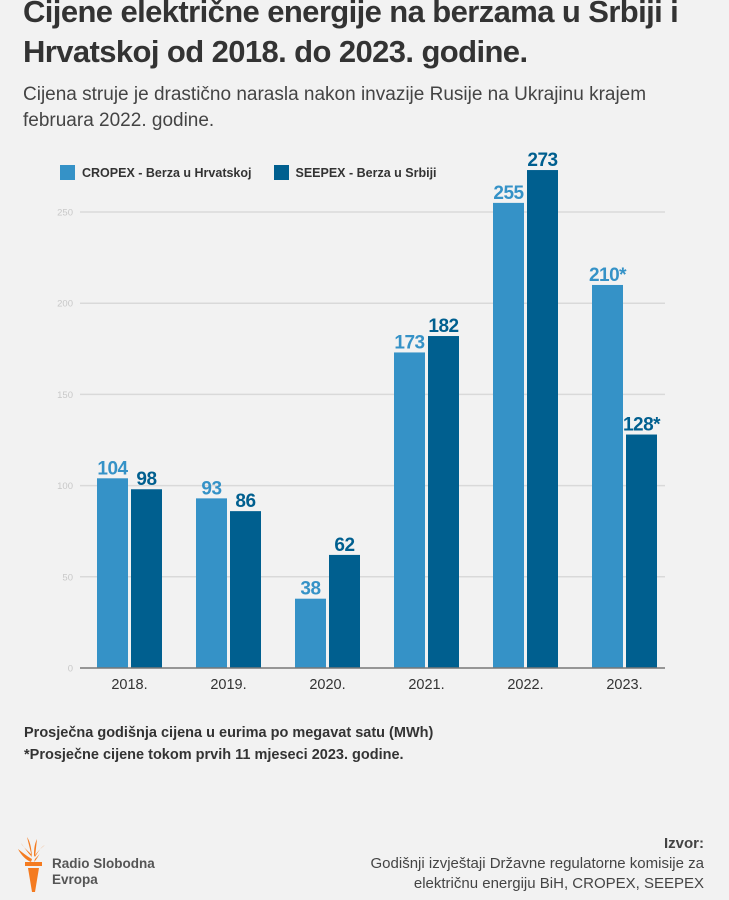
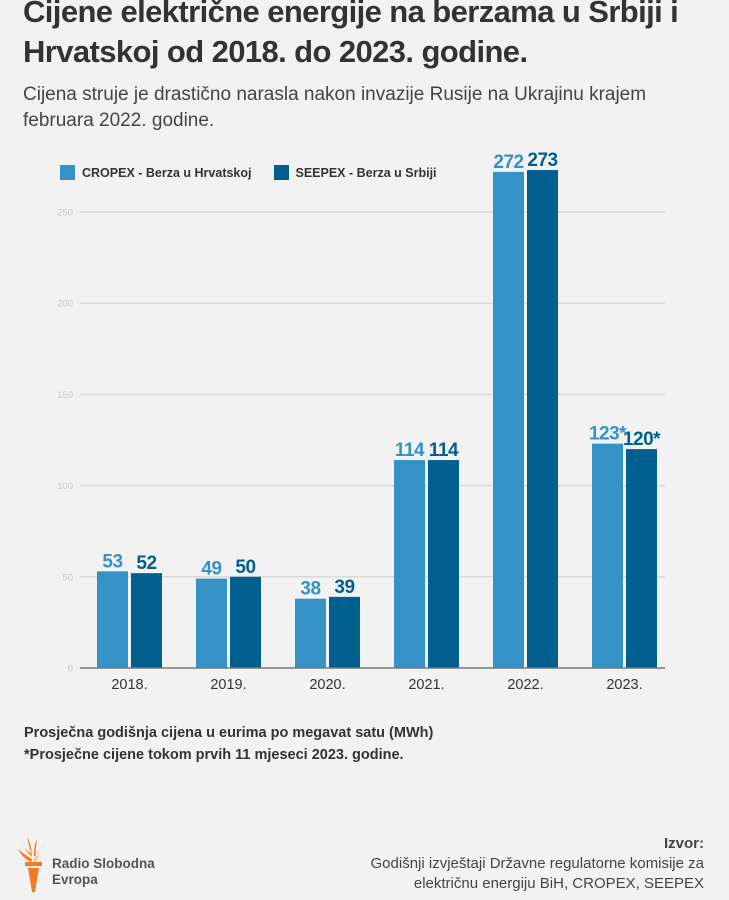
CROPEX - Berza u Hrvatskoj/2018.: 104 -> 53
SEEPEX - Berza u Srbiji/2018.: 98 -> 52
CROPEX - Berza u Hrvatskoj/2019.: 93 -> 49
SEEPEX - Berza u Srbiji/2019.: 86 -> 50
SEEPEX - Berza u Srbiji/2020.: 62 -> 39
CROPEX - Berza u Hrvatskoj/2021.: 173 -> 114
SEEPEX - Berza u Srbiji/2021.: 182 -> 114
CROPEX - Berza u Hrvatskoj/2022.: 255 -> 272
CROPEX - Berza u Hrvatskoj/2023.: 210 -> 123
SEEPEX - Berza u Srbiji/2023.: 128 -> 120
